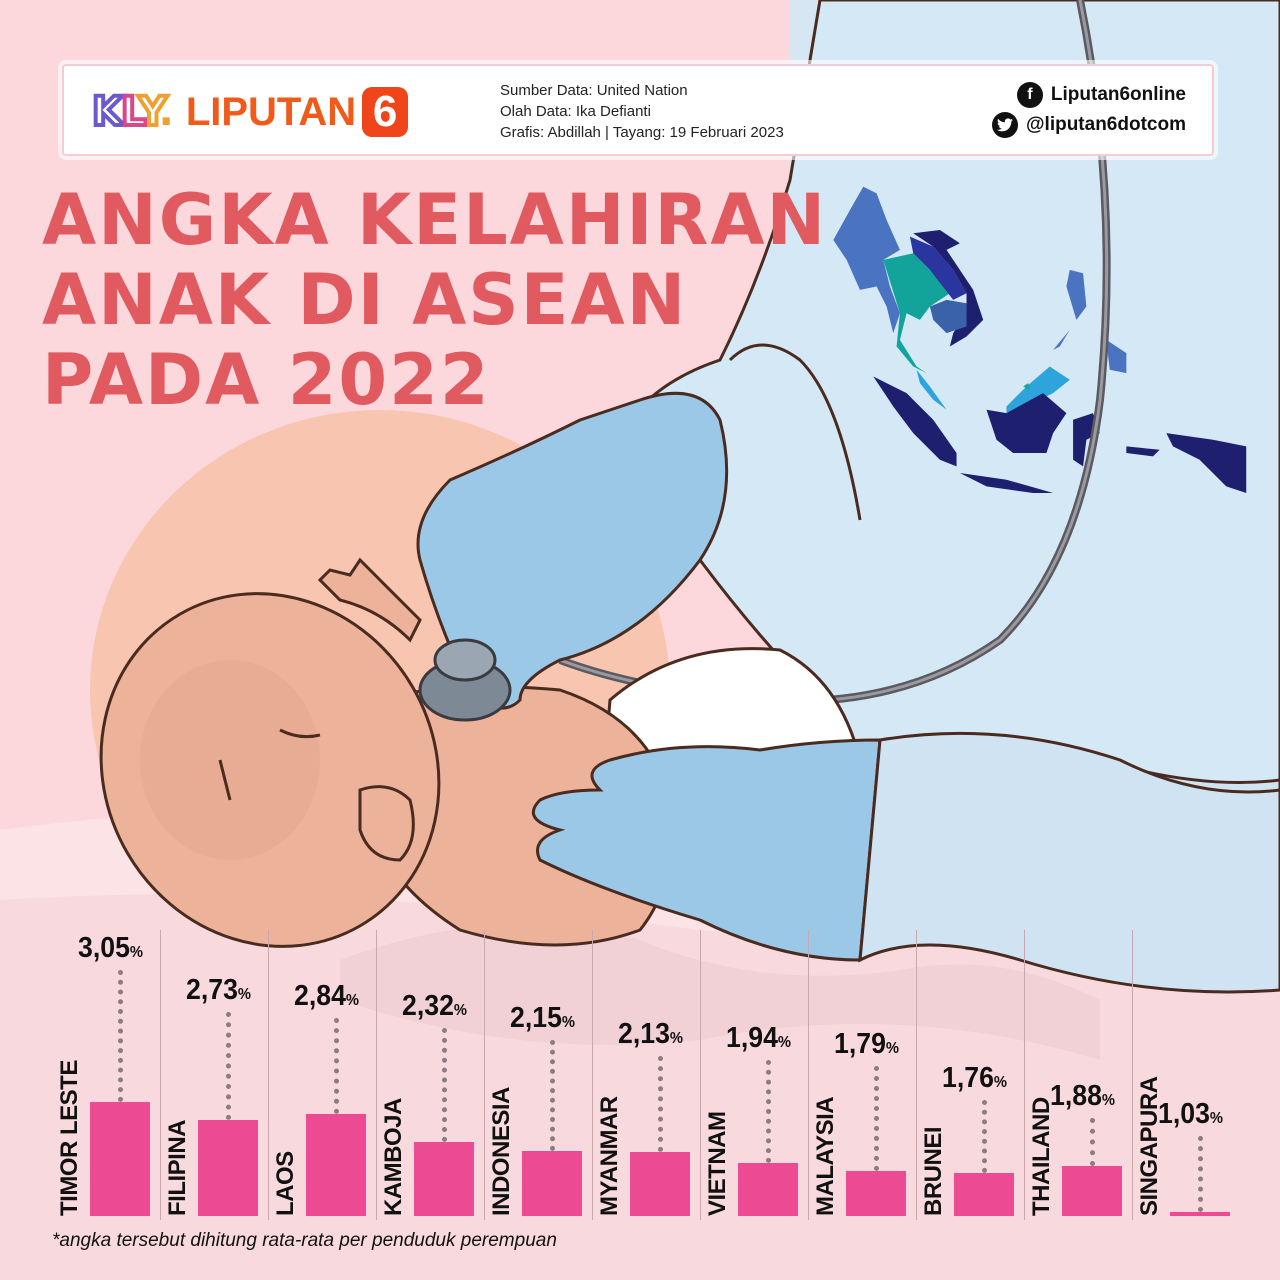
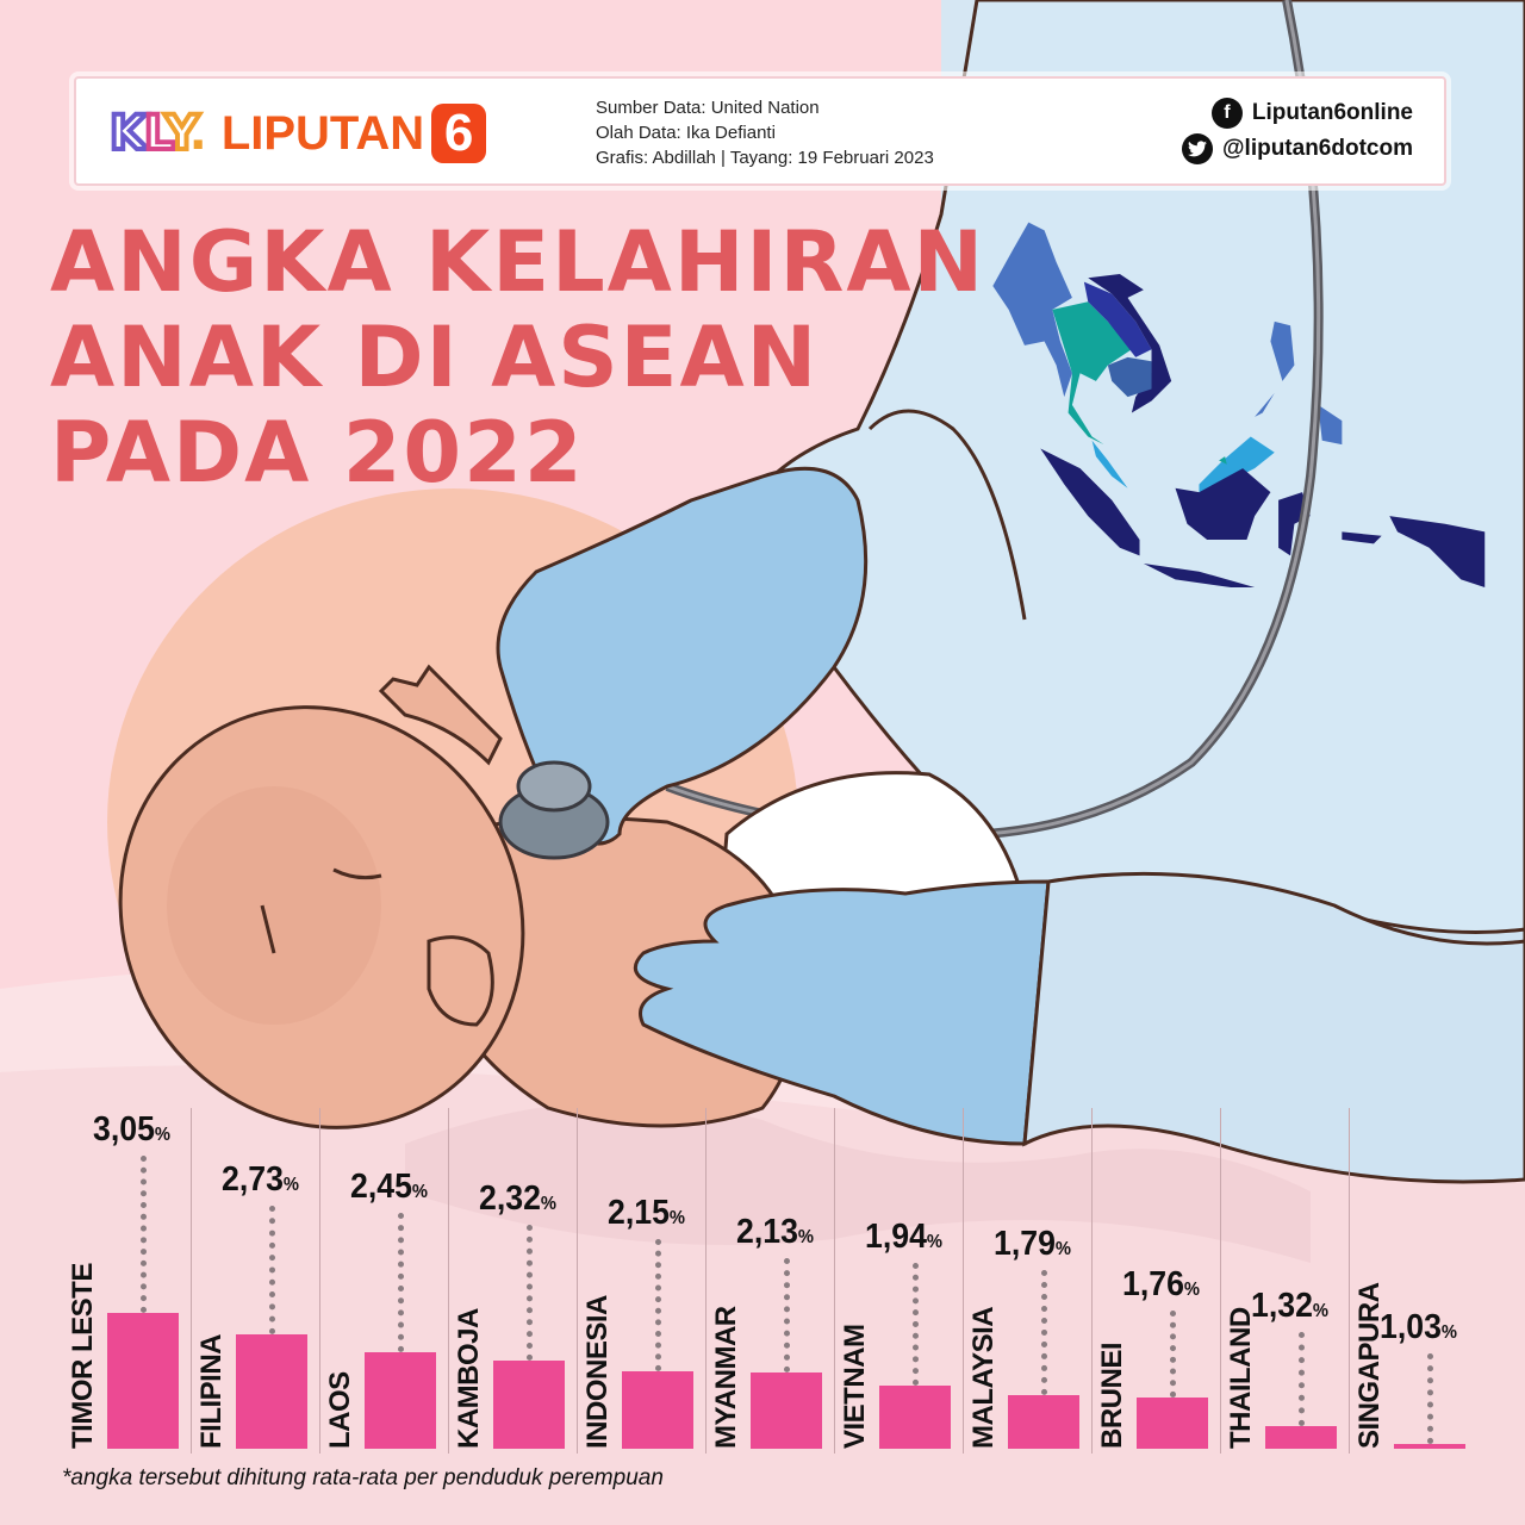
LAOS: 2,84 -> 2,45
THAILAND: 1,88 -> 1,32
